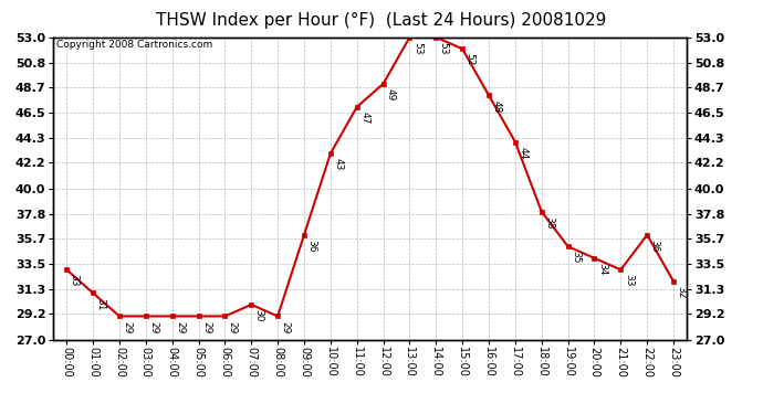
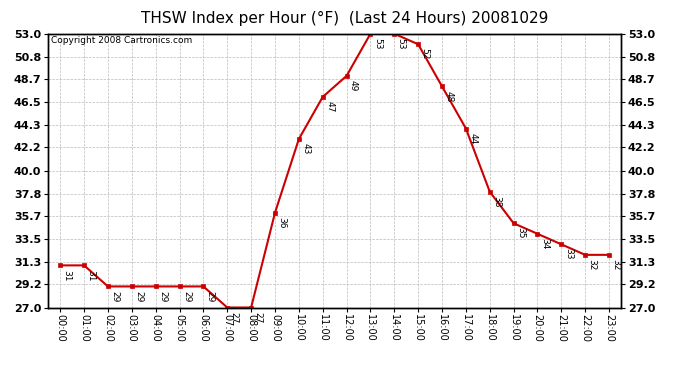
00:00: 33 -> 31
07:00: 30 -> 27
08:00: 29 -> 27
22:00: 36 -> 32
